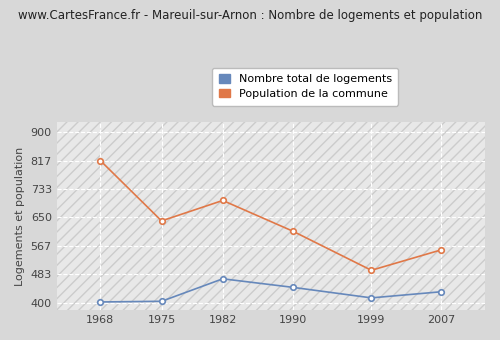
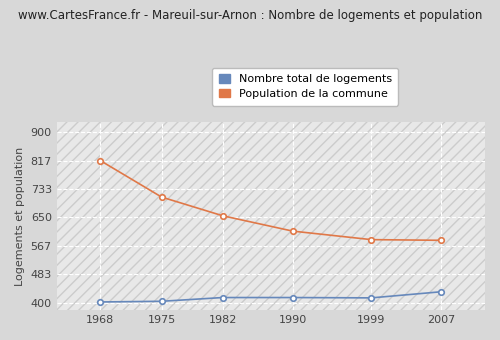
Population de la commune/1975: 640 -> 710
Nombre total de logements/1982: 470 -> 415
Population de la commune/1982: 700 -> 655
Nombre total de logements/1990: 445 -> 415
Population de la commune/1999: 495 -> 585
Population de la commune/2007: 555 -> 583
